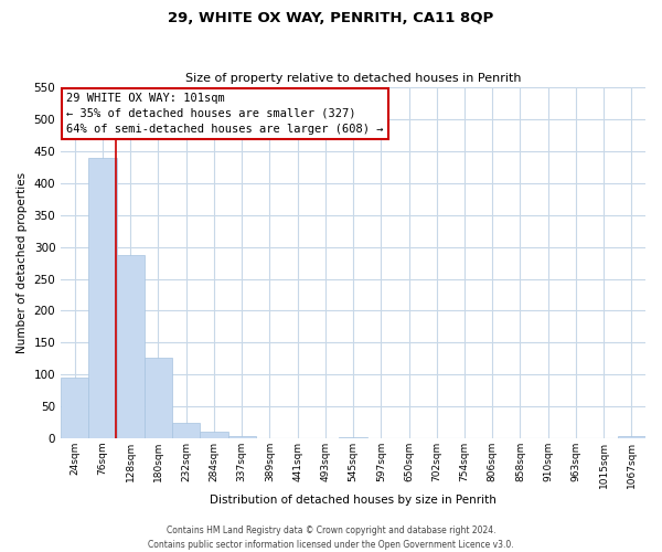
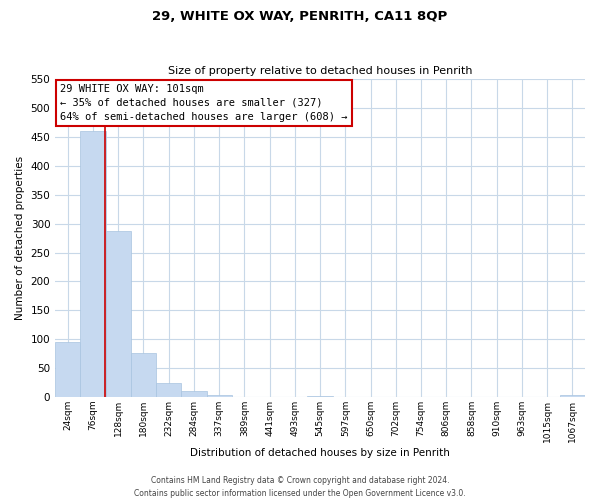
76sqm: 440 -> 460
180sqm: 126 -> 77
